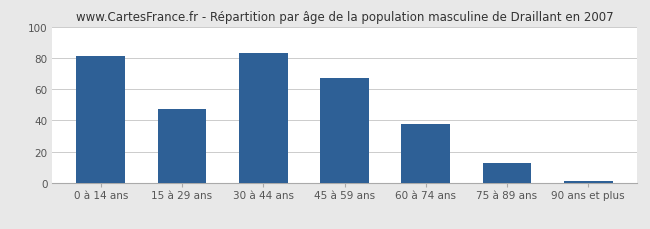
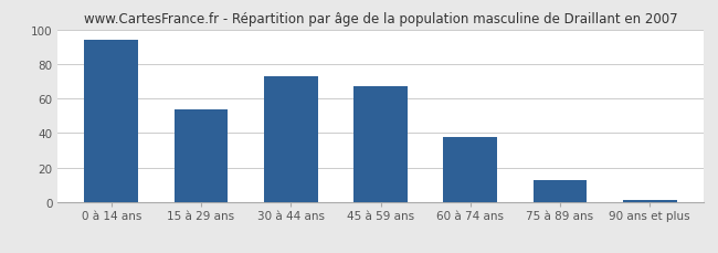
0 à 14 ans: 81 -> 94
15 à 29 ans: 47 -> 54
30 à 44 ans: 83 -> 73
